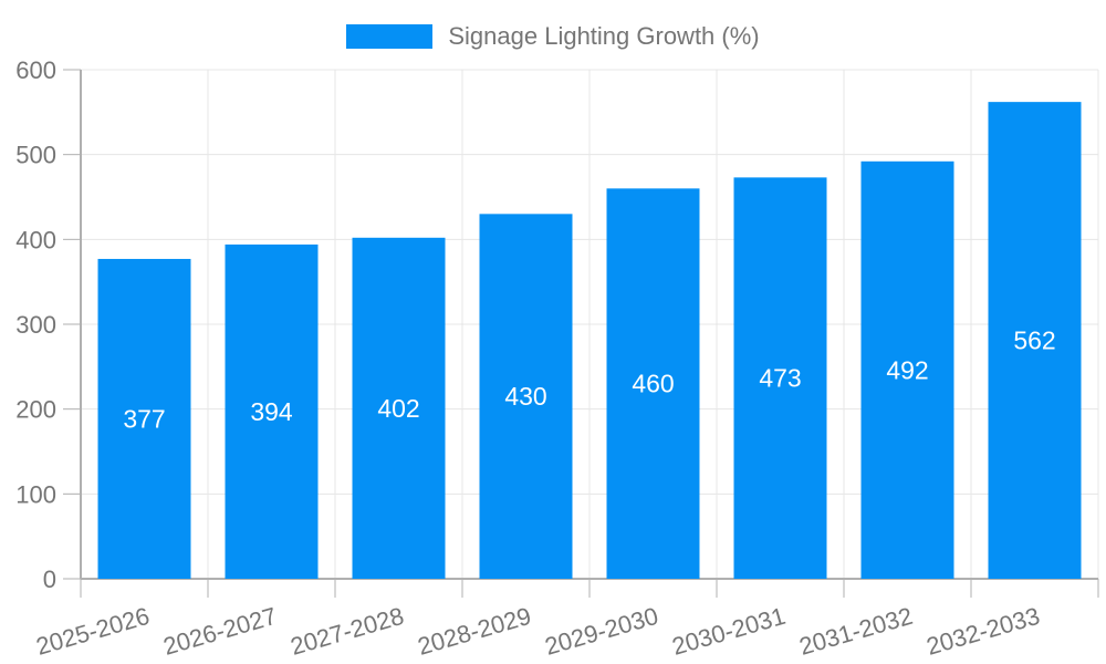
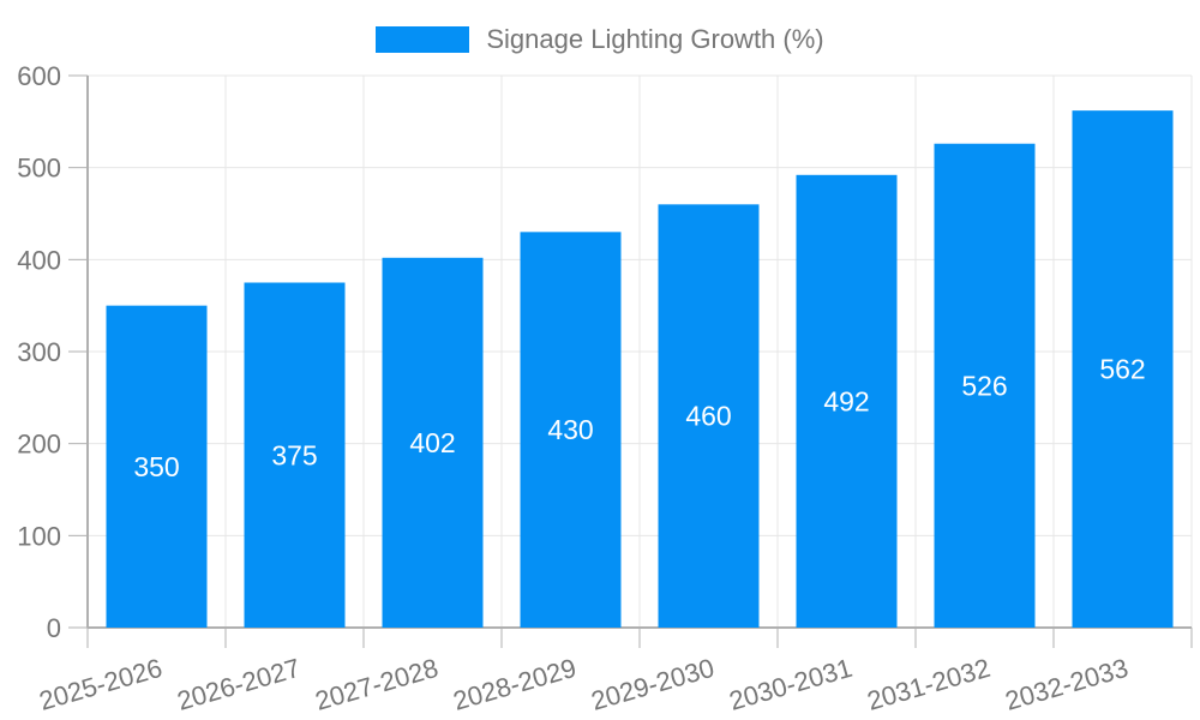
2025-2026: 377 -> 350
2026-2027: 394 -> 375
2030-2031: 473 -> 492
2031-2032: 492 -> 526
